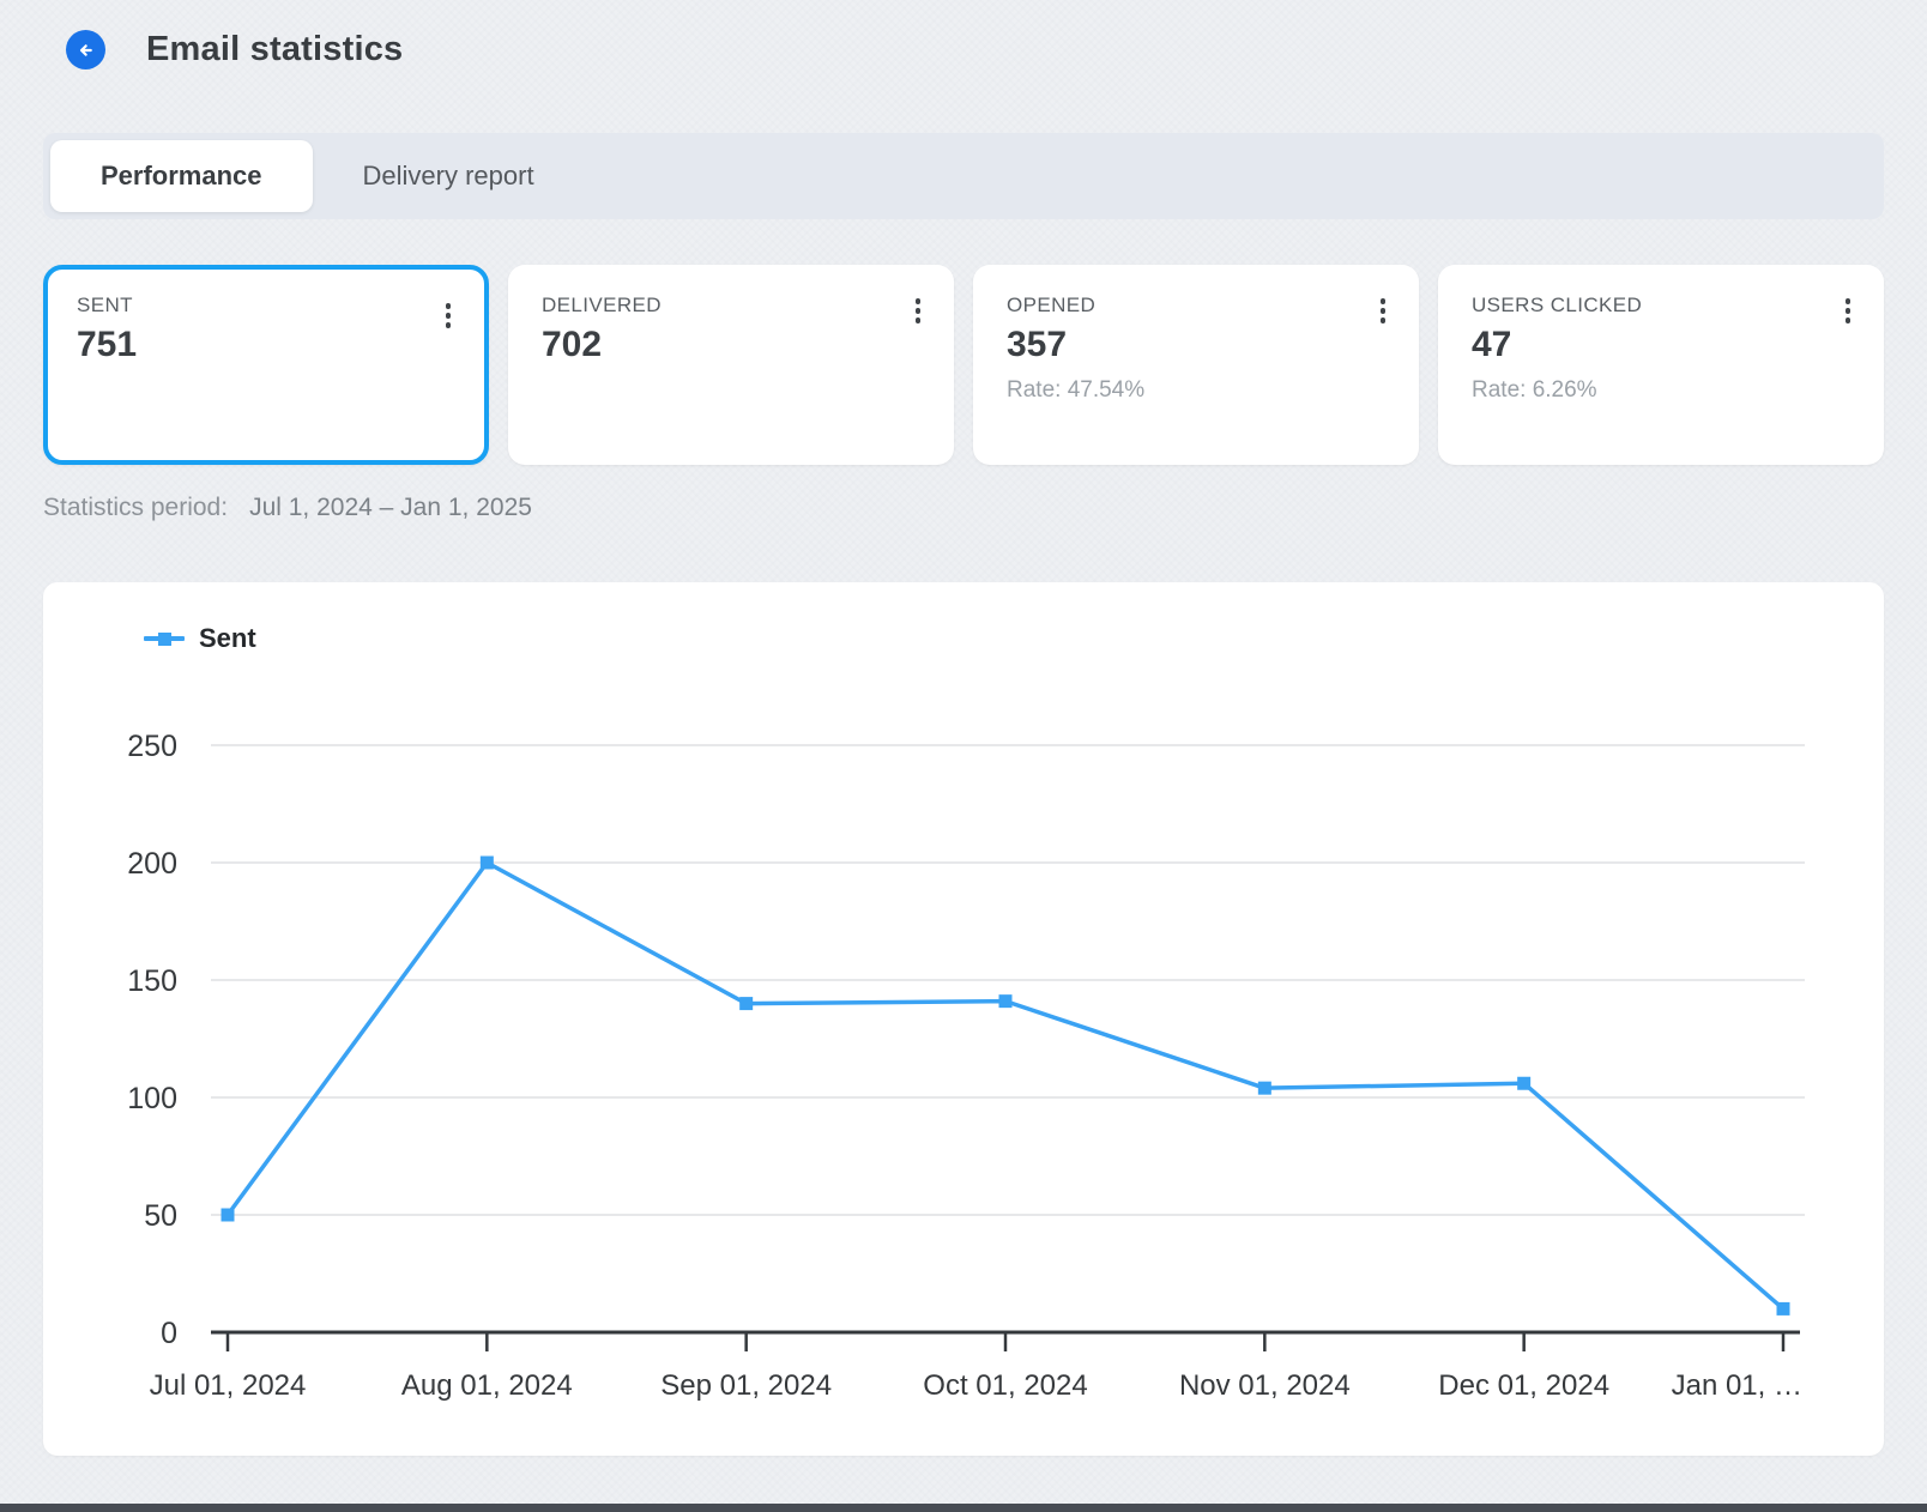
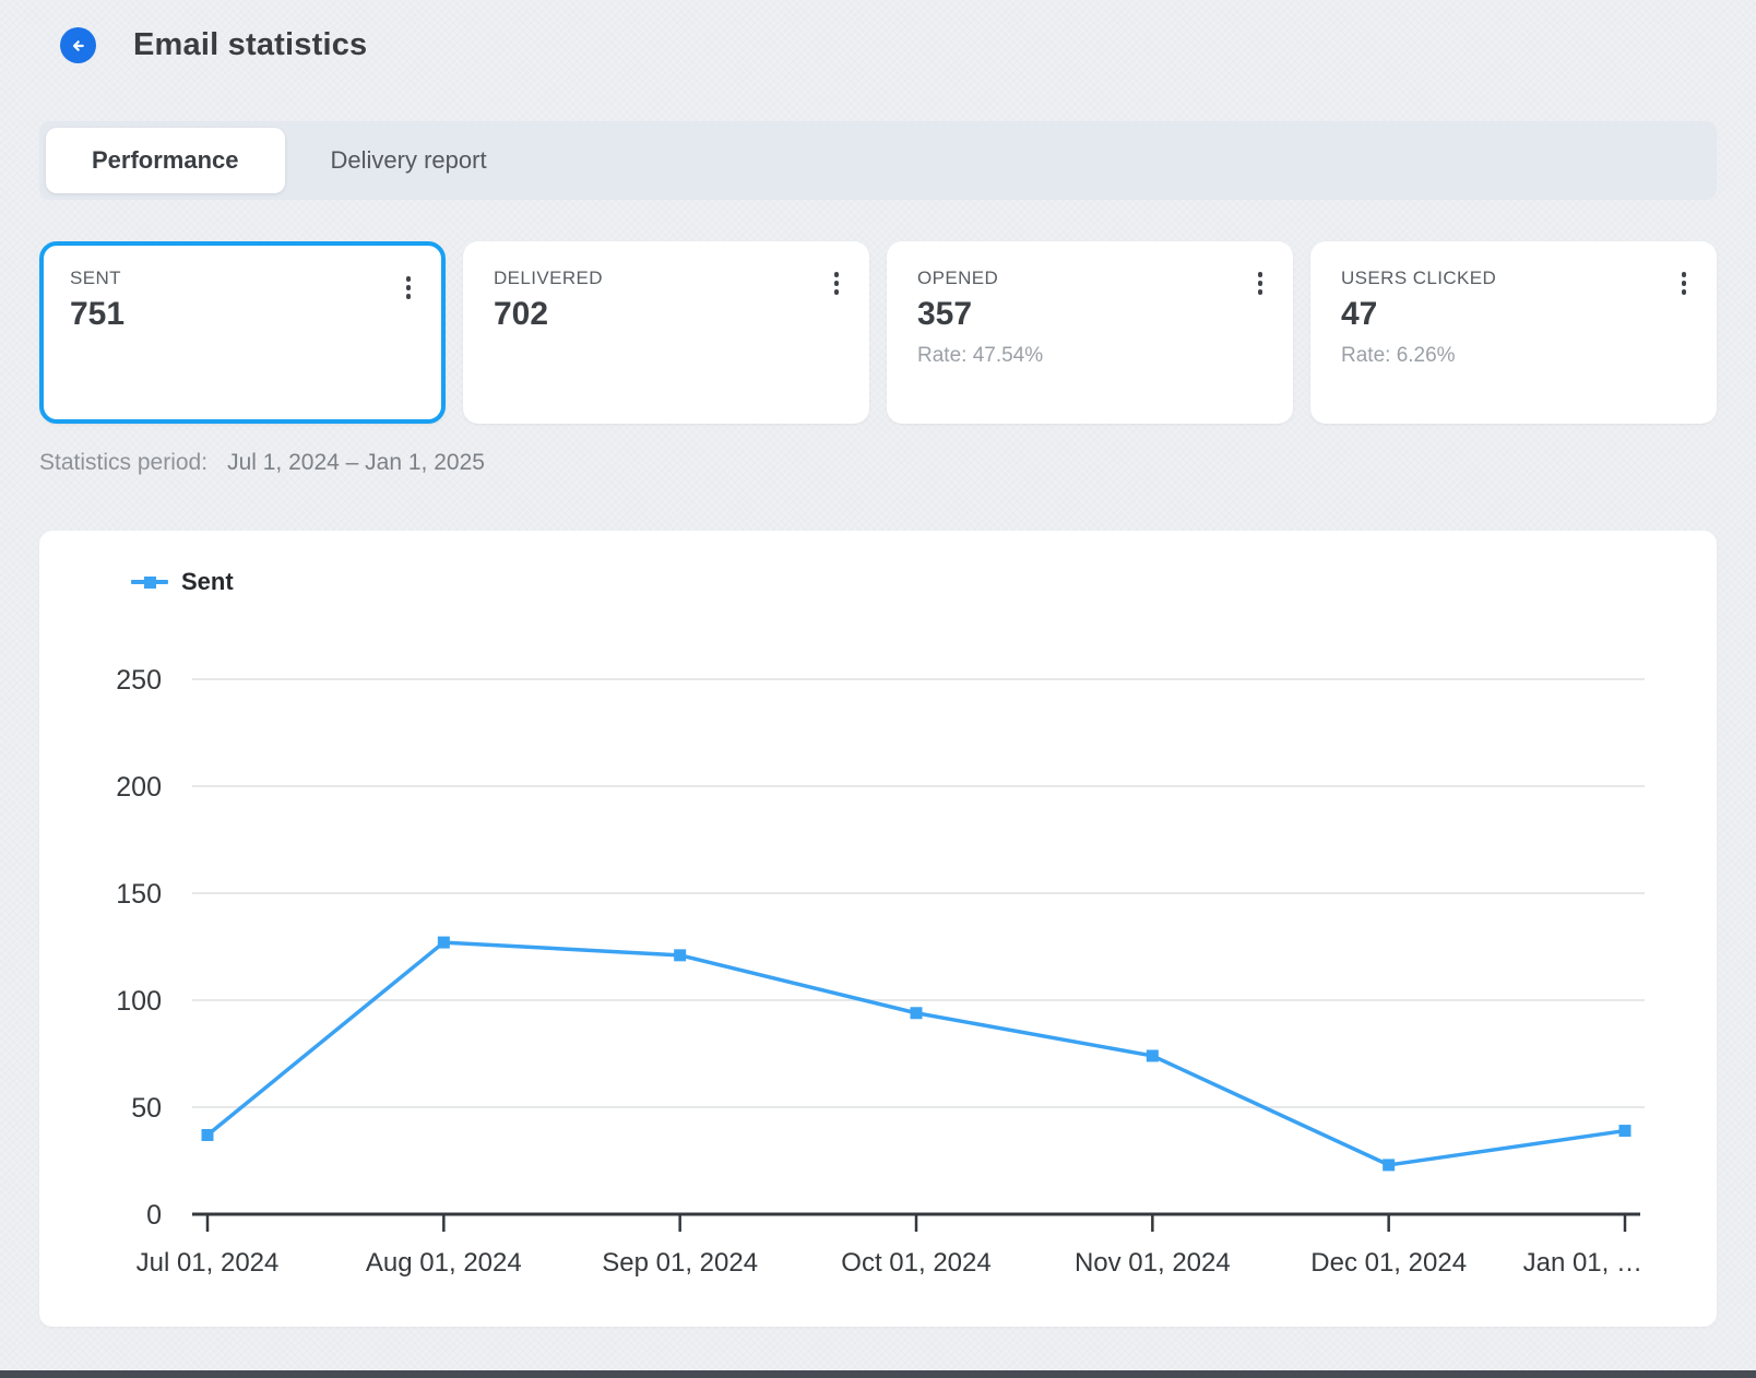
Jul 01, 2024: 50 -> 37
Aug 01, 2024: 200 -> 127
Sep 01, 2024: 140 -> 121
Oct 01, 2024: 141 -> 94
Nov 01, 2024: 104 -> 74
Dec 01, 2024: 106 -> 23
Jan 01, …: 10 -> 39
